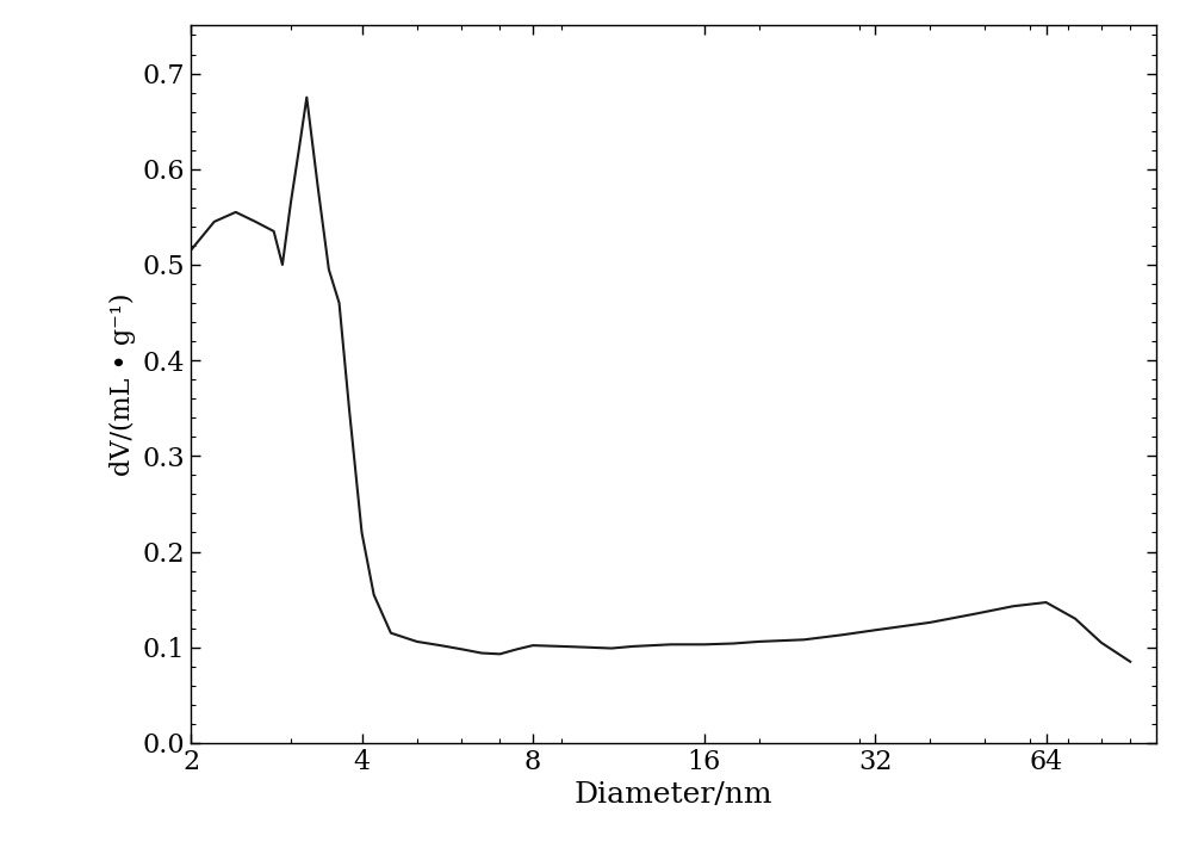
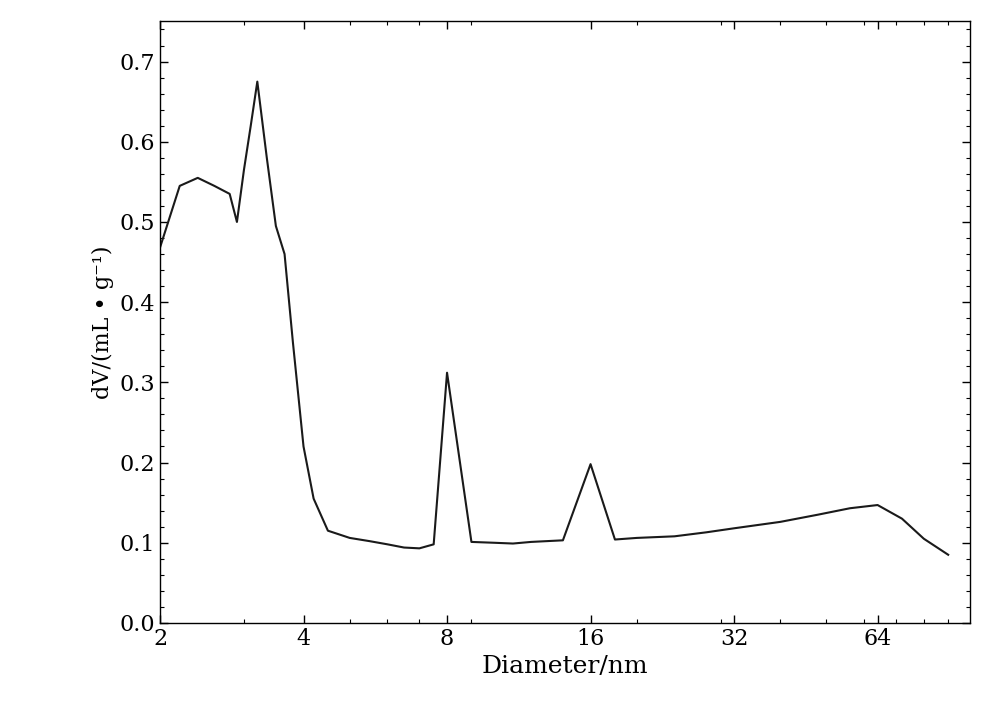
2: 0.515 -> 0.468
8: 0.102 -> 0.312
16: 0.103 -> 0.198
